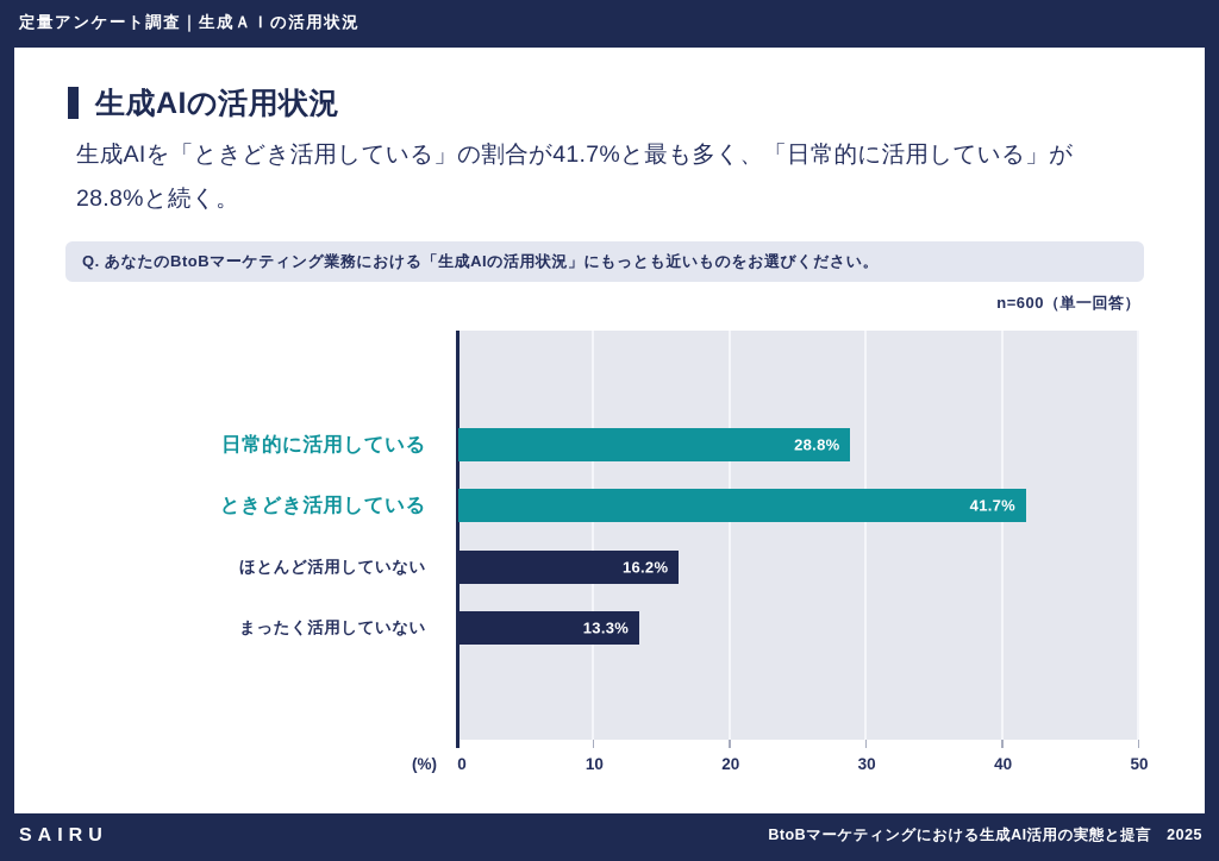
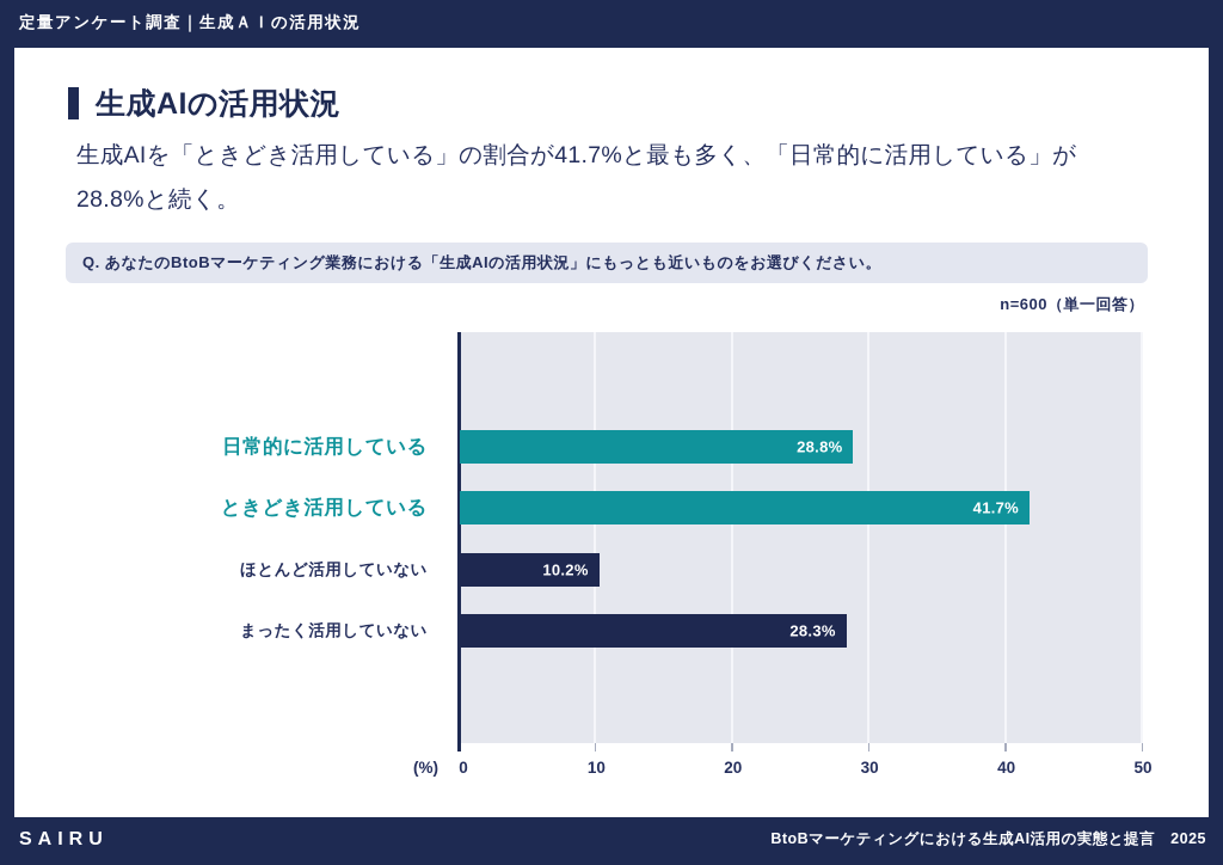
ほとんど活用していない: 16.2% -> 10.2%
まったく活用していない: 13.3% -> 28.3%
